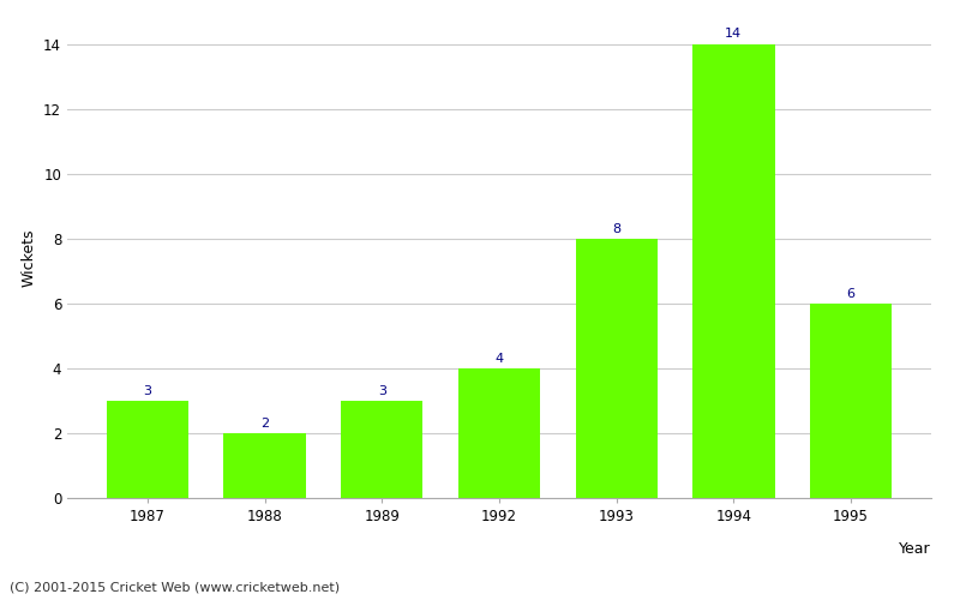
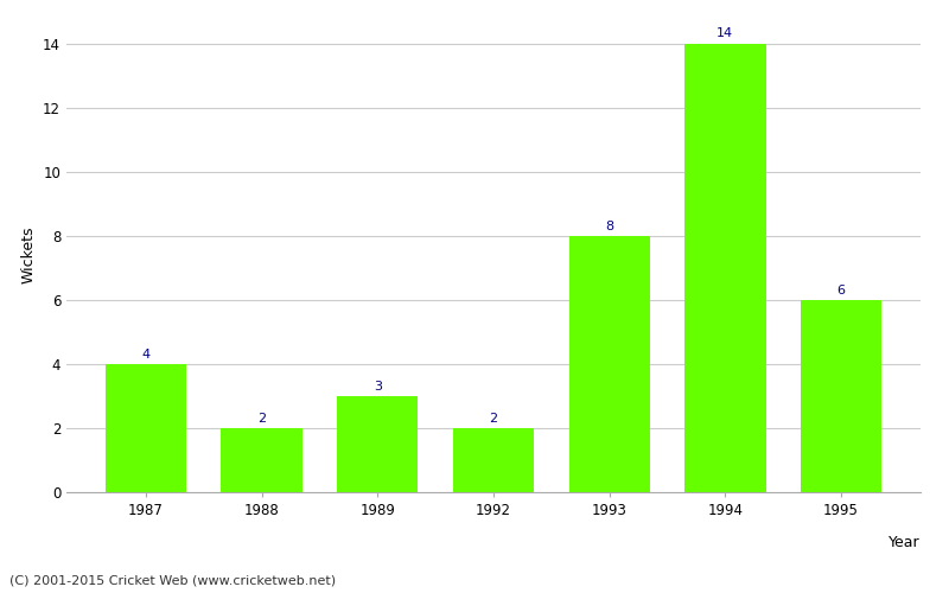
1987: 3 -> 4
1992: 4 -> 2
